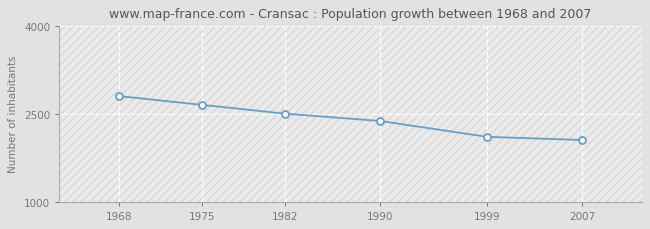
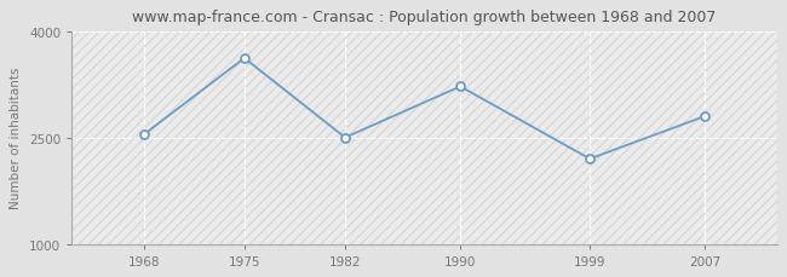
1968: 2800 -> 2540
1975: 2650 -> 3620
1990: 2380 -> 3220
1999: 2100 -> 2200
2007: 2050 -> 2800
